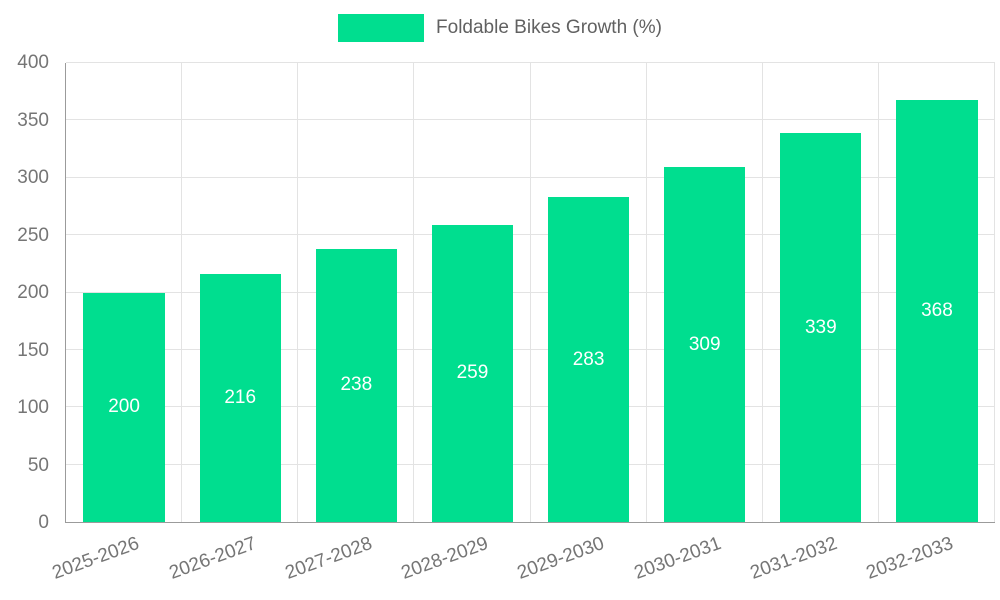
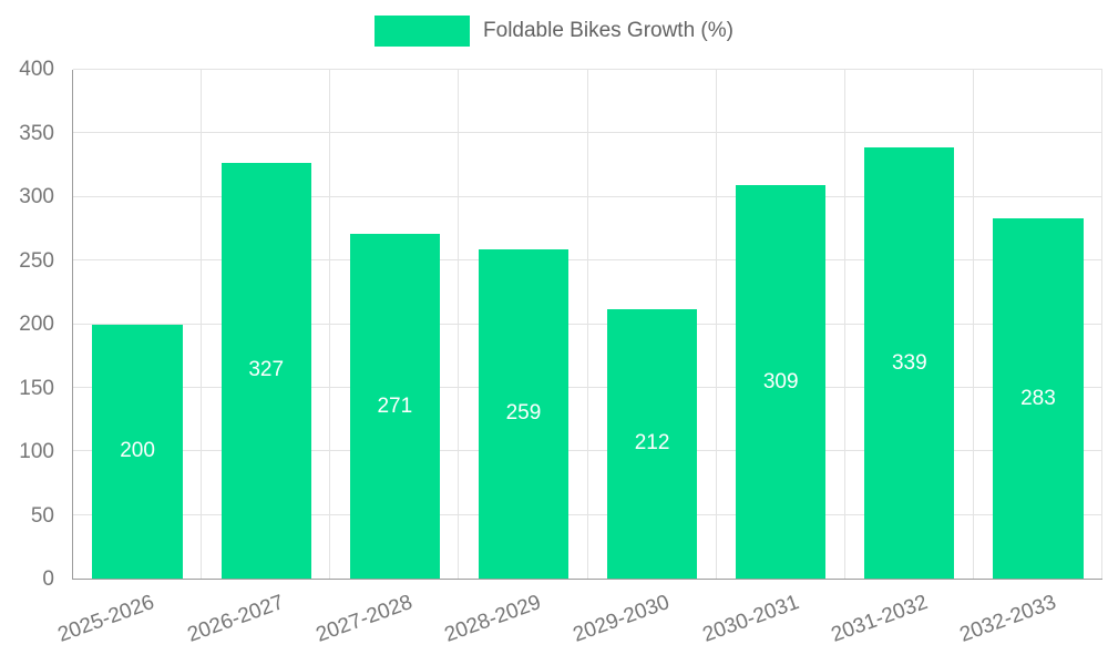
2026-2027: 216 -> 327
2027-2028: 238 -> 271
2029-2030: 283 -> 212
2032-2033: 368 -> 283
